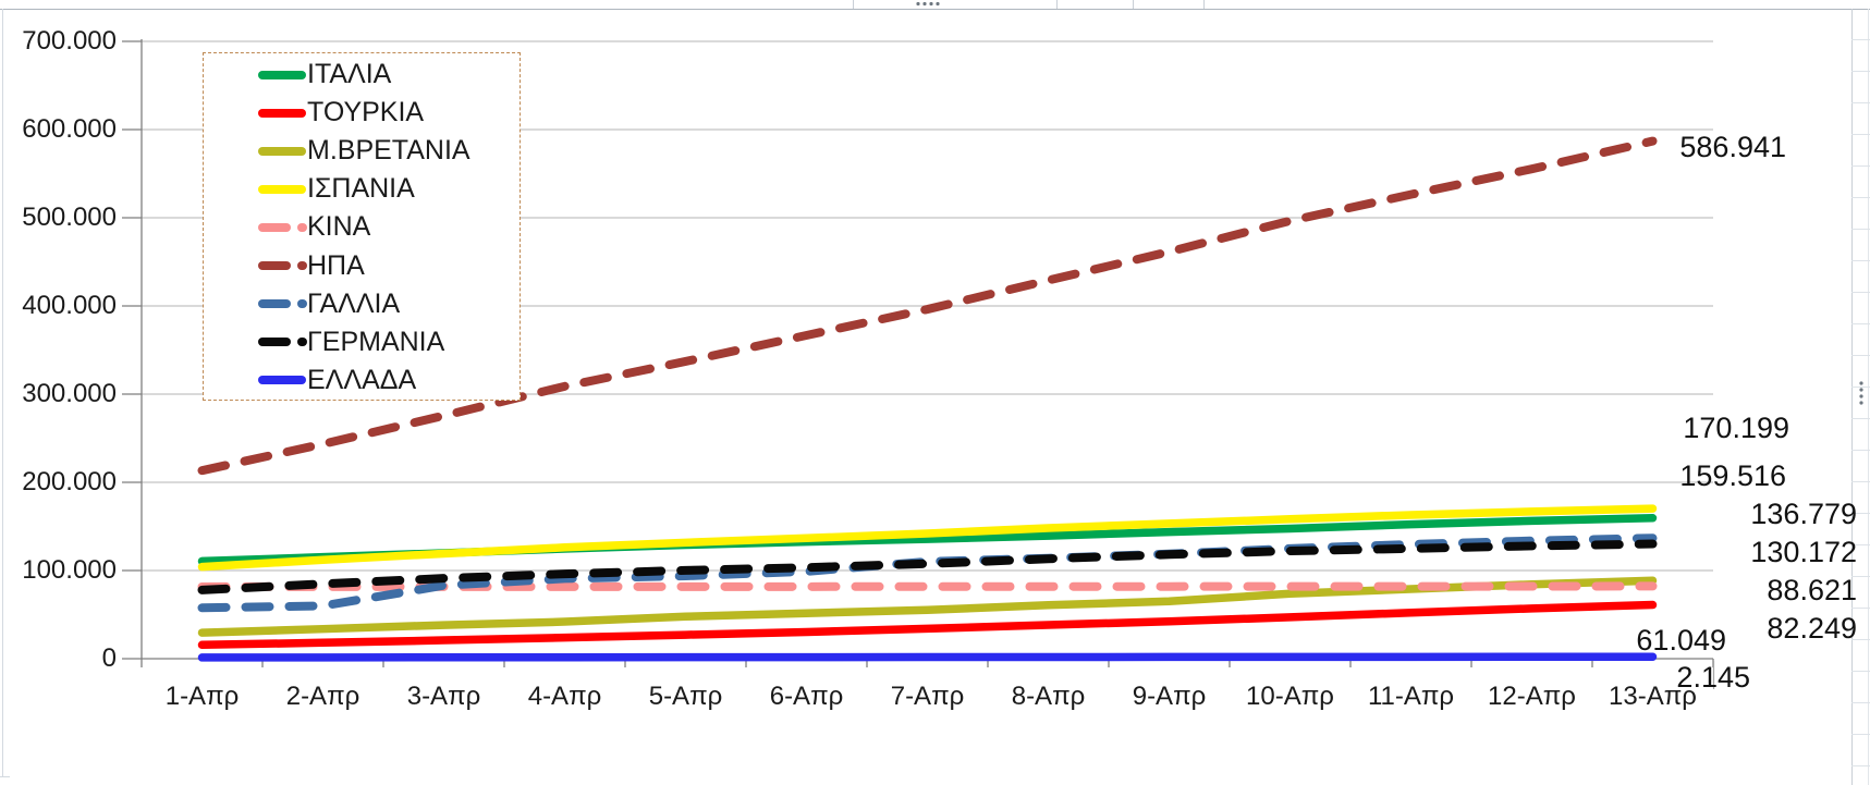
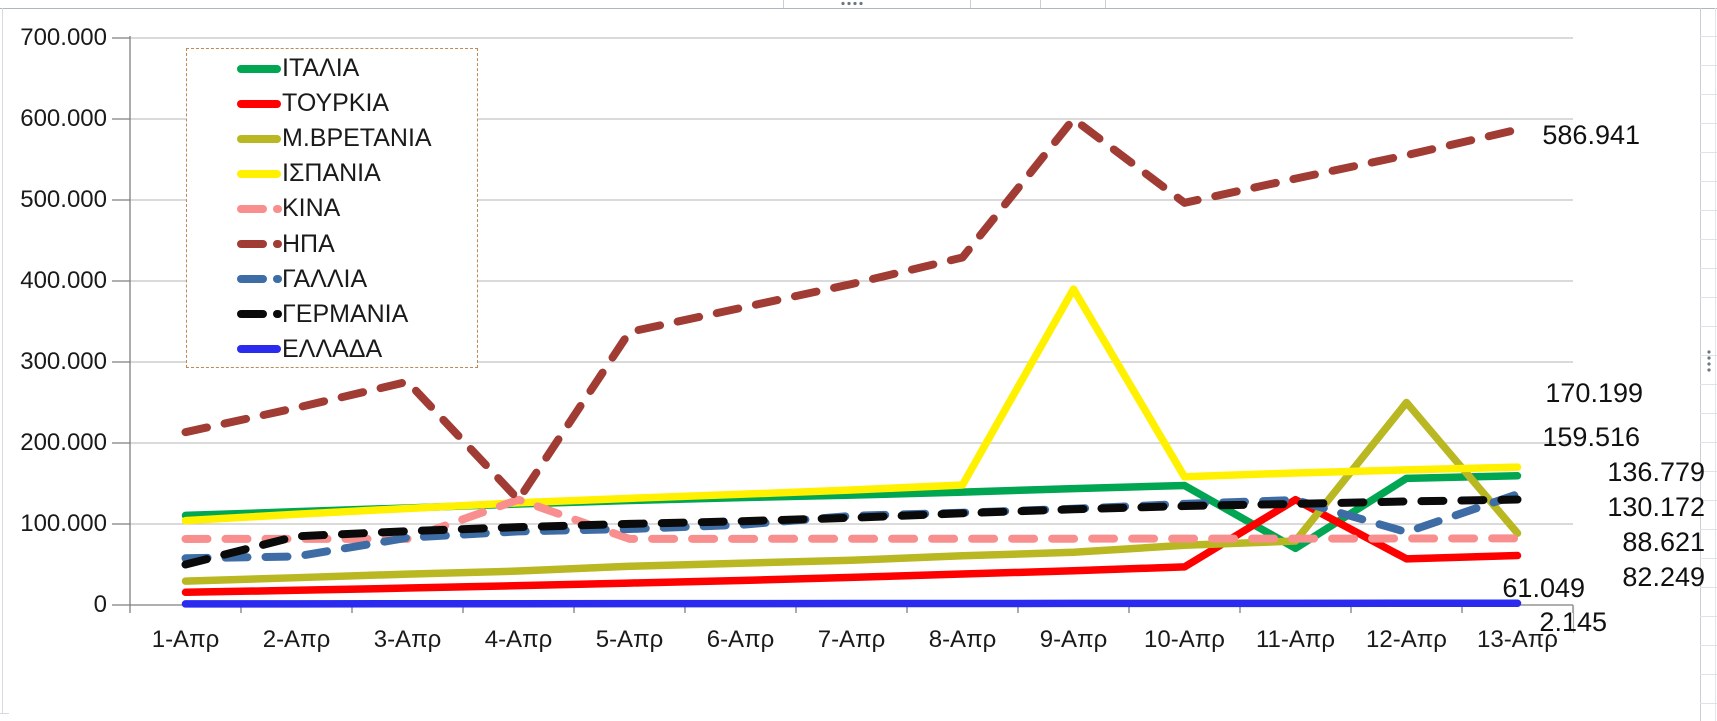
ΓΕΡΜΑΝΙΑ/1-Απρ: 80000 -> 50000
ΚΙΝΑ/4-Απρ: 80000 -> 130000
ΗΠΑ/4-Απρ: 310000 -> 130000
ΙΣΠΑΝΙΑ/9-Απρ: 150000 -> 390000
ΗΠΑ/9-Απρ: 460000 -> 600000
ΙΤΑΛΙΑ/11-Απρ: 150000 -> 70000
ΤΟΥΡΚΙΑ/11-Απρ: 50000 -> 130000
Μ.ΒΡΕΤΑΝΙΑ/12-Απρ: 80000 -> 250000
ΓΑΛΛΙΑ/12-Απρ: 130000 -> 90000
